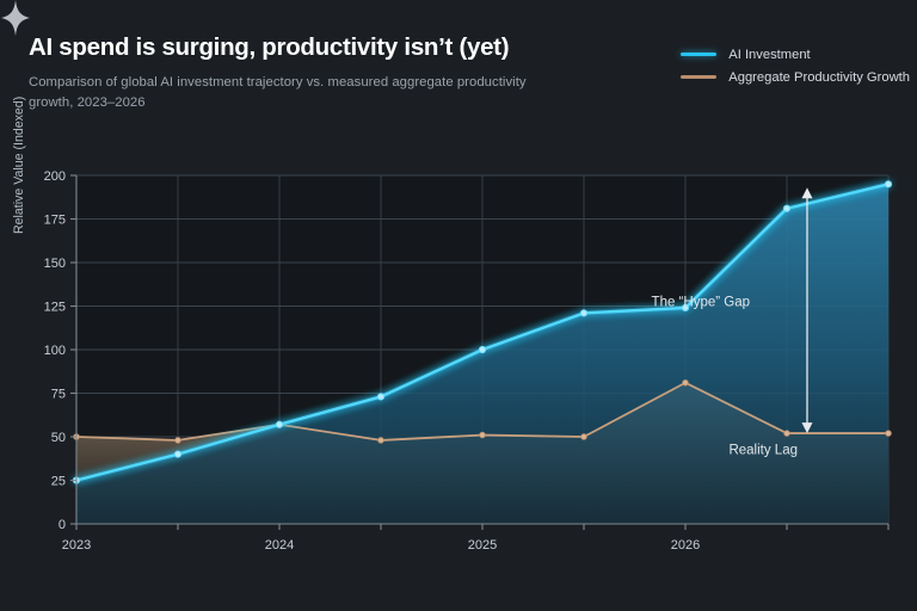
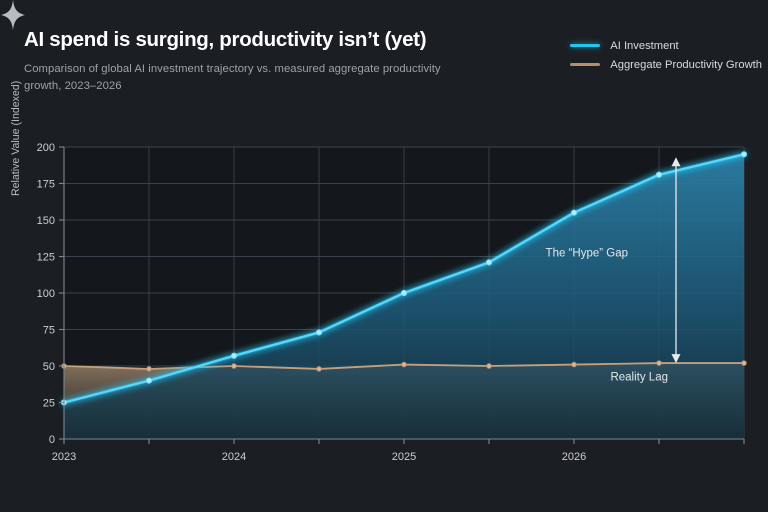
Aggregate Productivity Growth/2024: 57 -> 50
AI Investment/2026: 124 -> 155
Aggregate Productivity Growth/2026: 81 -> 51
